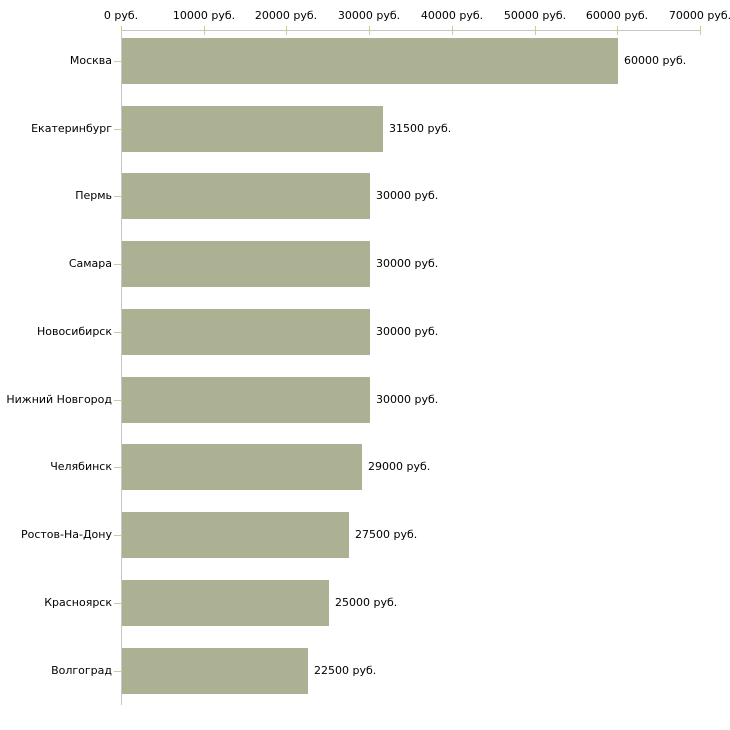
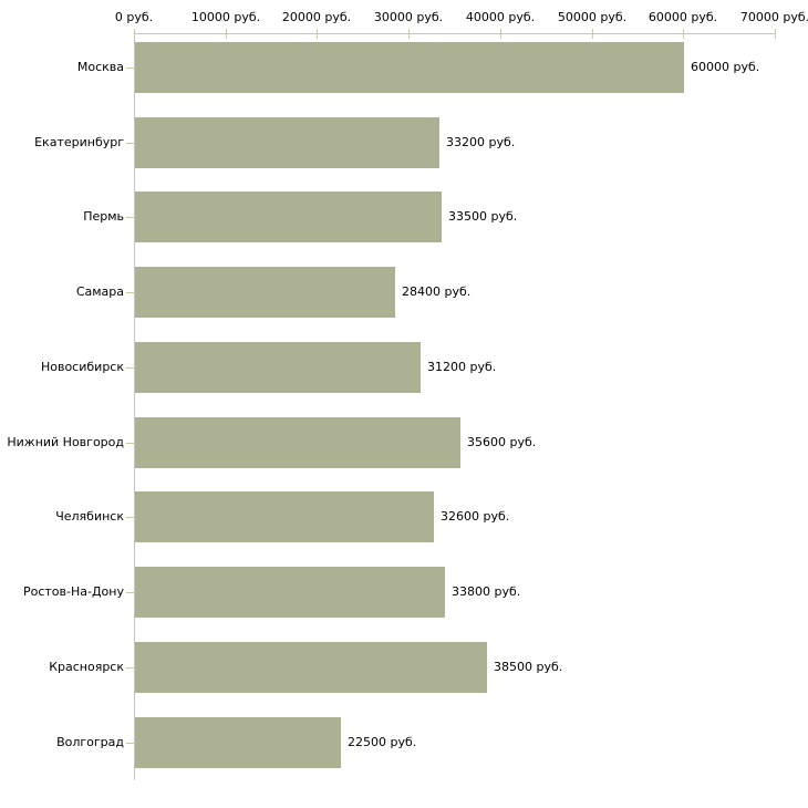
Екатеринбург: 31500 -> 33200
Пермь: 30000 -> 33500
Самара: 30000 -> 28400
Новосибирск: 30000 -> 31200
Нижний Новгород: 30000 -> 35600
Челябинск: 29000 -> 32600
Ростов-На-Дону: 27500 -> 33800
Красноярск: 25000 -> 38500
